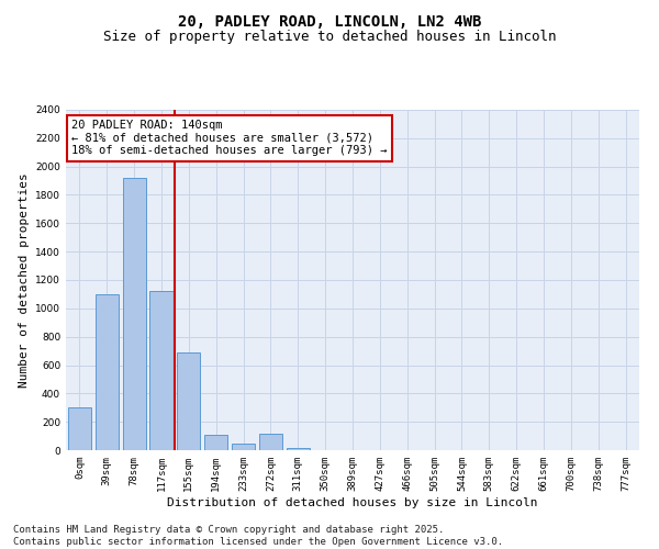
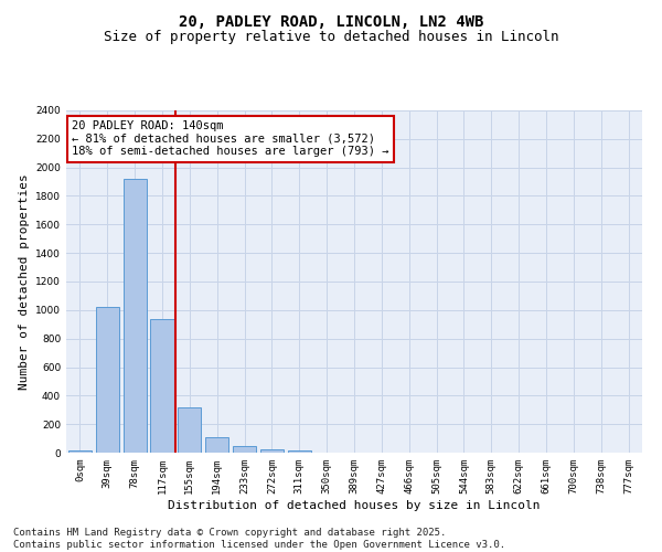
0sqm: 300 -> 20
39sqm: 1100 -> 1020
117sqm: 1120 -> 940
155sqm: 690 -> 320
272sqm: 120 -> 20
